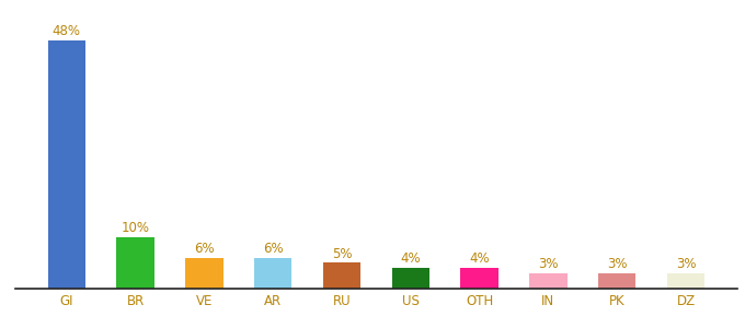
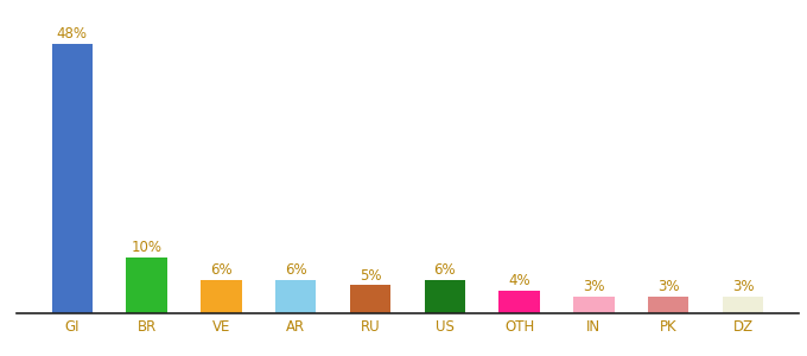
US: 4% -> 6%
